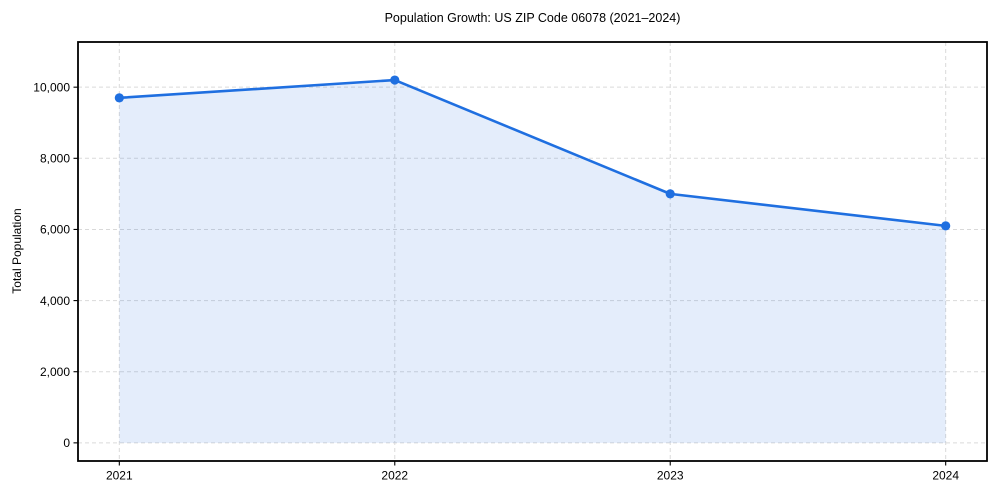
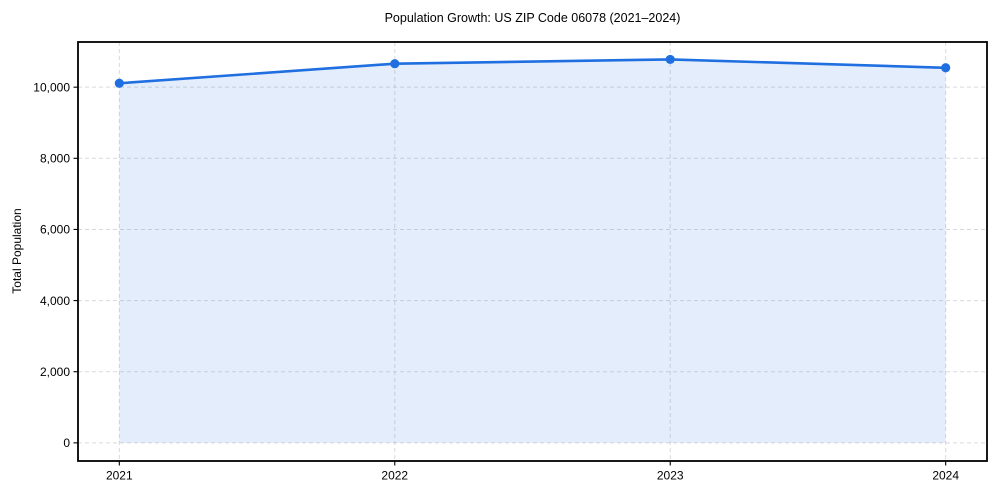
2021: 9700 -> 10100
2022: 10200 -> 10700
2023: 7000 -> 10800
2024: 6100 -> 10500
